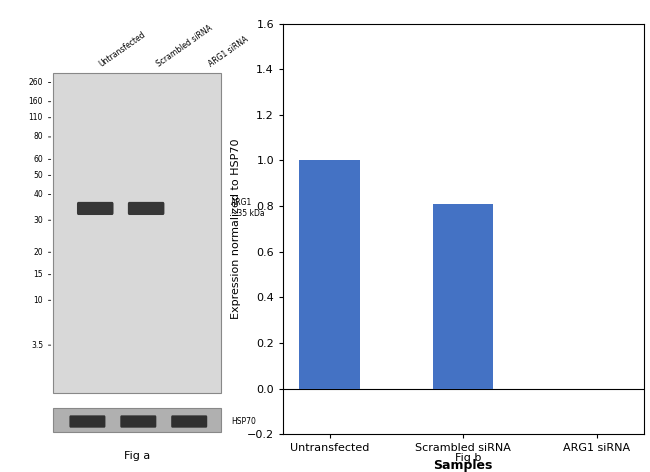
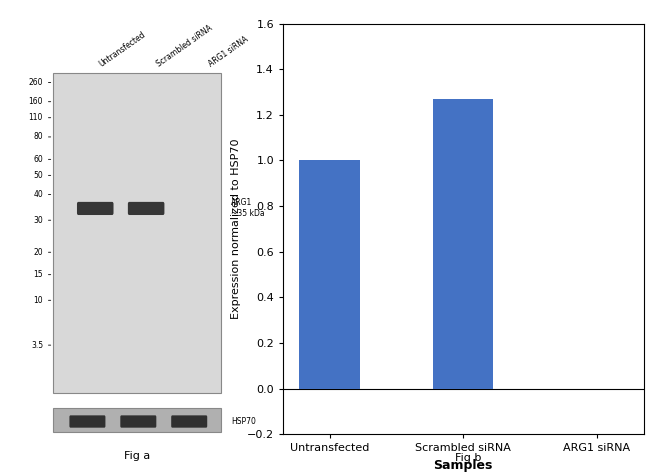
Scrambled siRNA: 0.81 -> 1.27
